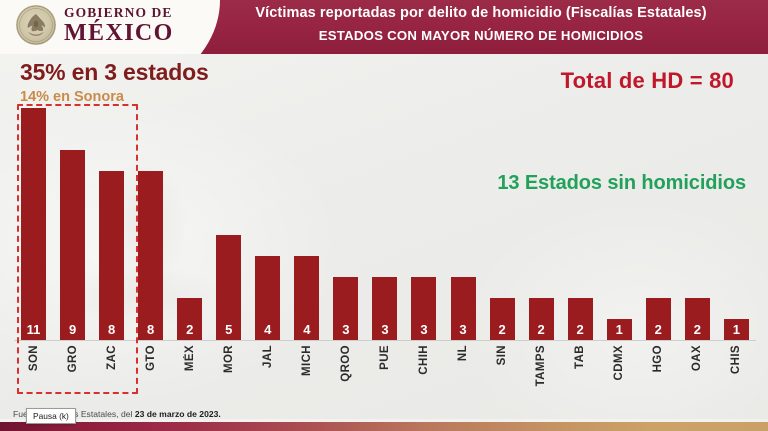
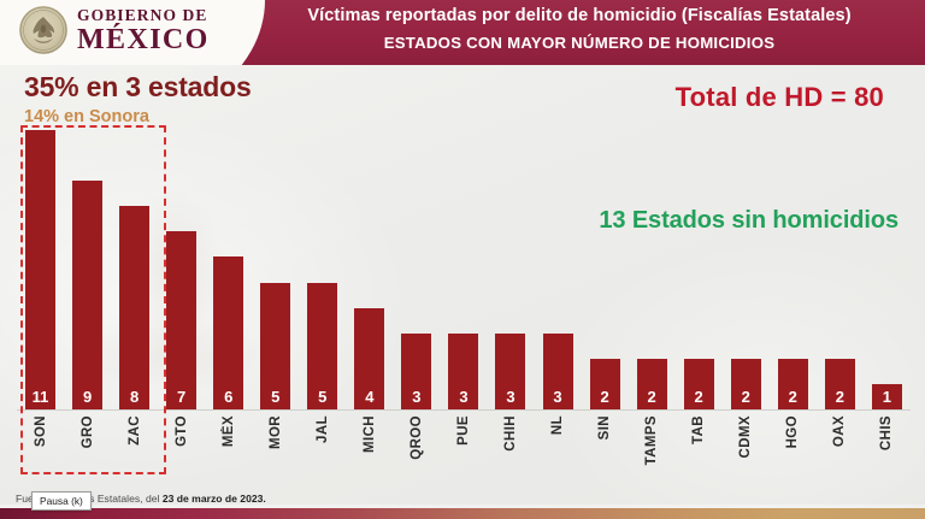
GTO: 8 -> 7
MÉX: 2 -> 6
JAL: 4 -> 5
CDMX: 1 -> 2
